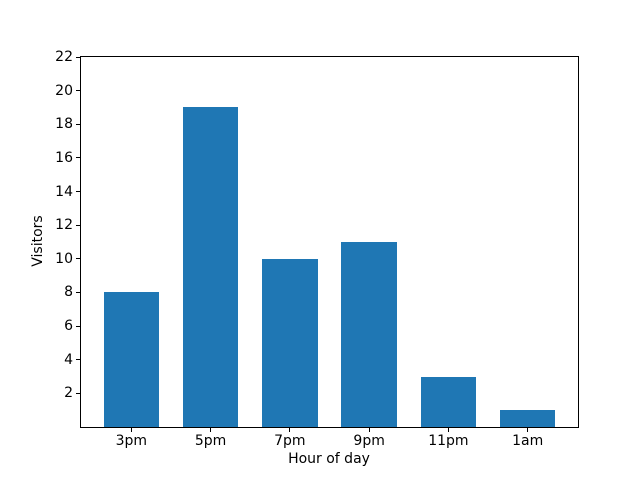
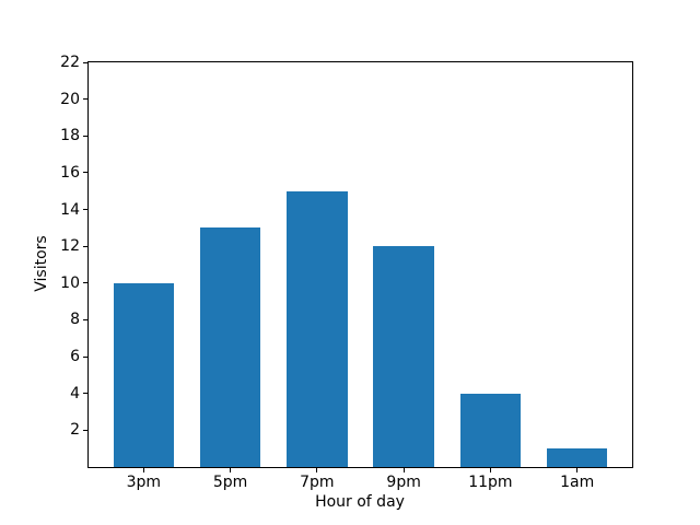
3pm: 8 -> 10
5pm: 19 -> 13
7pm: 10 -> 15
9pm: 11 -> 12
11pm: 3 -> 4
